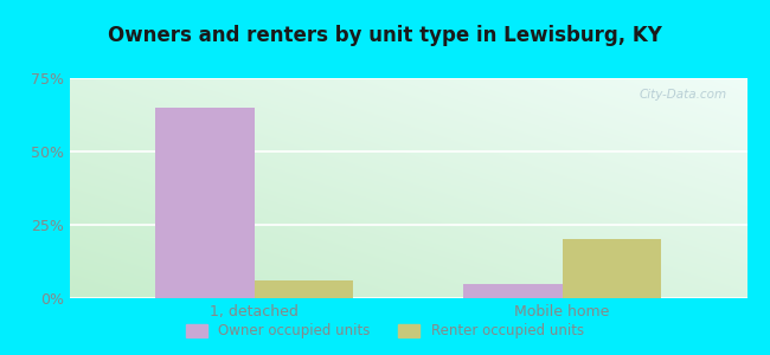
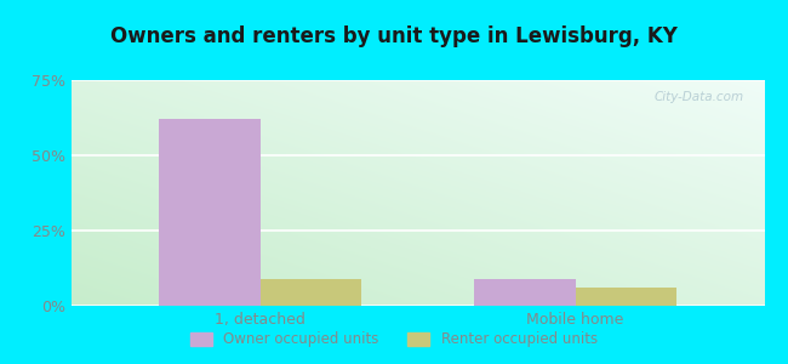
Owner occupied units/1, detached: 65% -> 62%
Renter occupied units/1, detached: 6% -> 9%
Owner occupied units/Mobile home: 5% -> 9%
Renter occupied units/Mobile home: 20% -> 6%
